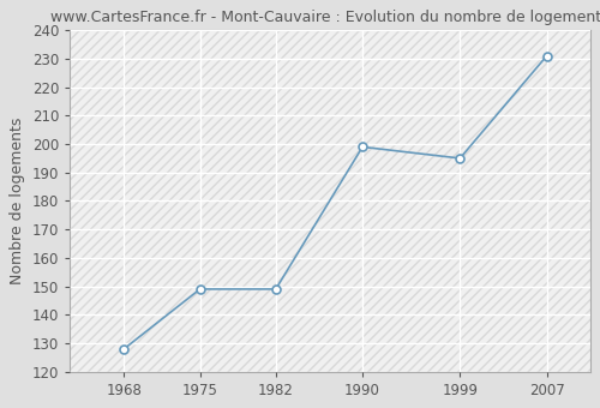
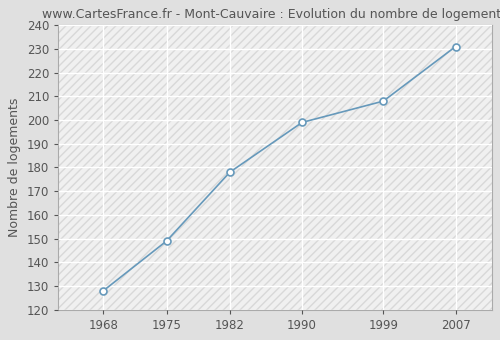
1982: 149 -> 178
1999: 195 -> 208
